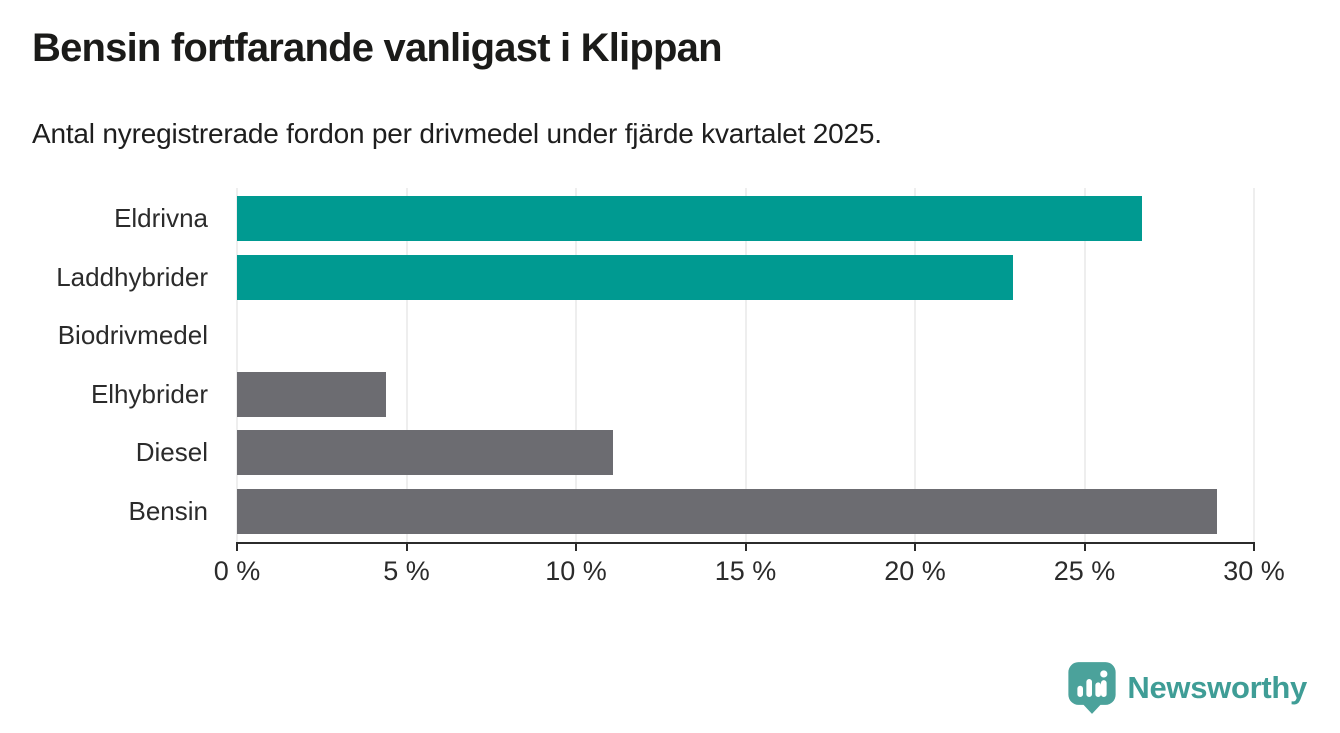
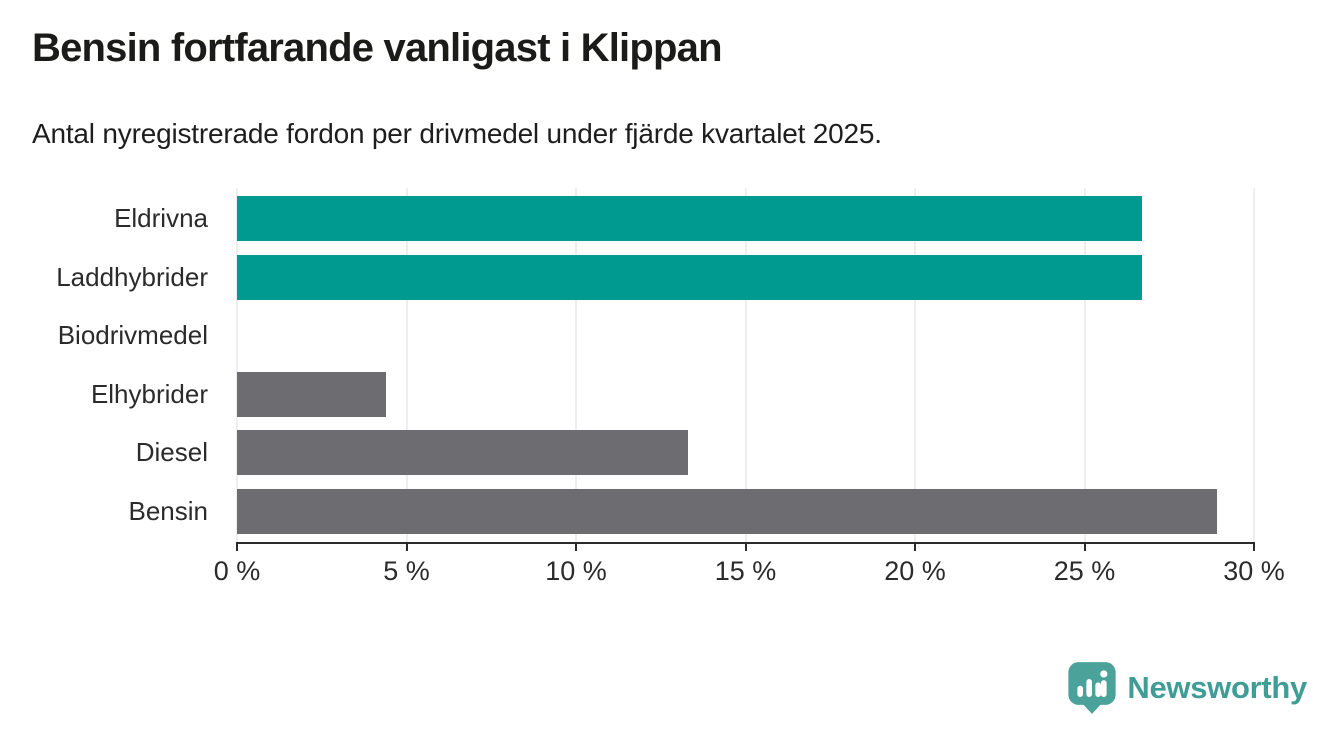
Laddhybrider: 22.9% -> 26.7%
Diesel: 11.1% -> 13.3%
